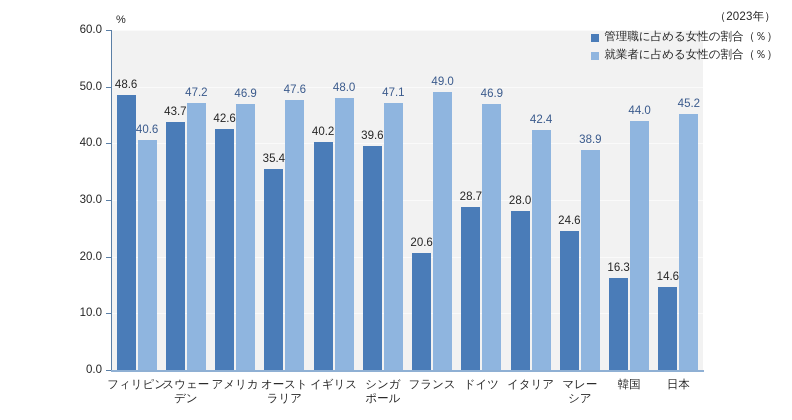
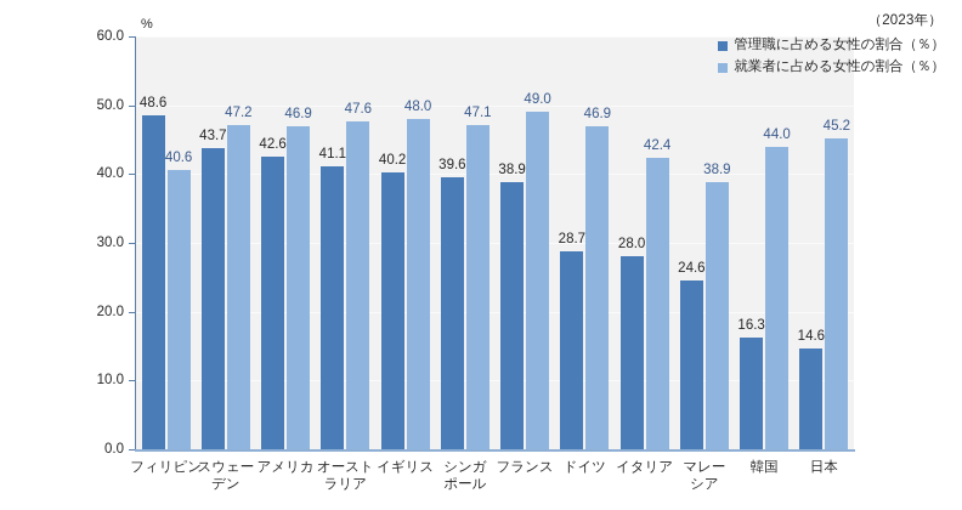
管理職に占める女性の割合（％）/オーストラリア: 35.4 -> 41.1
管理職に占める女性の割合（％）/フランス: 20.6 -> 38.9
